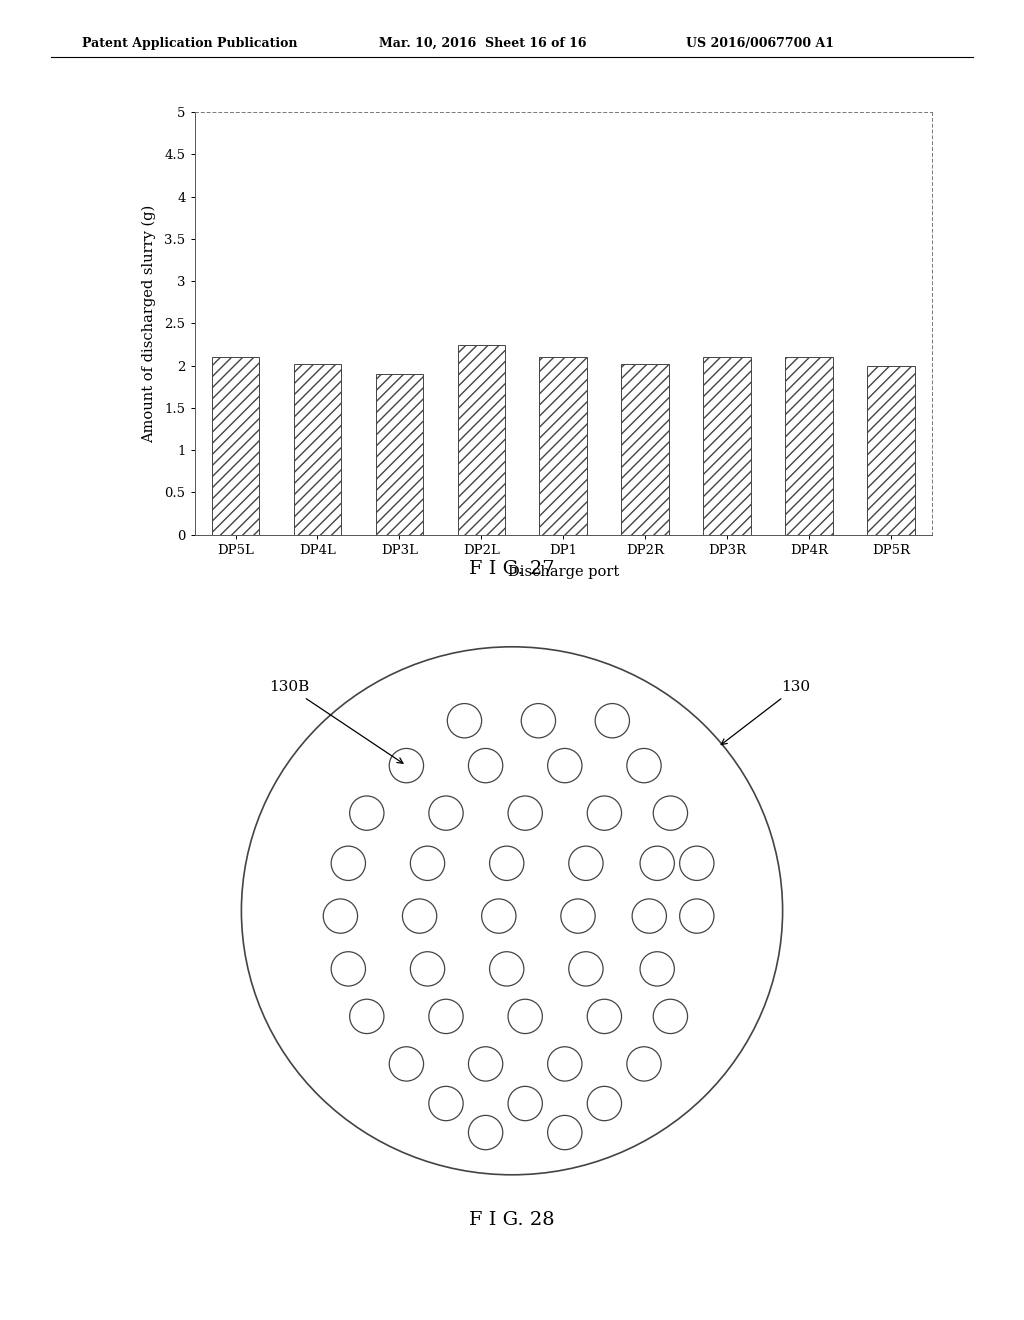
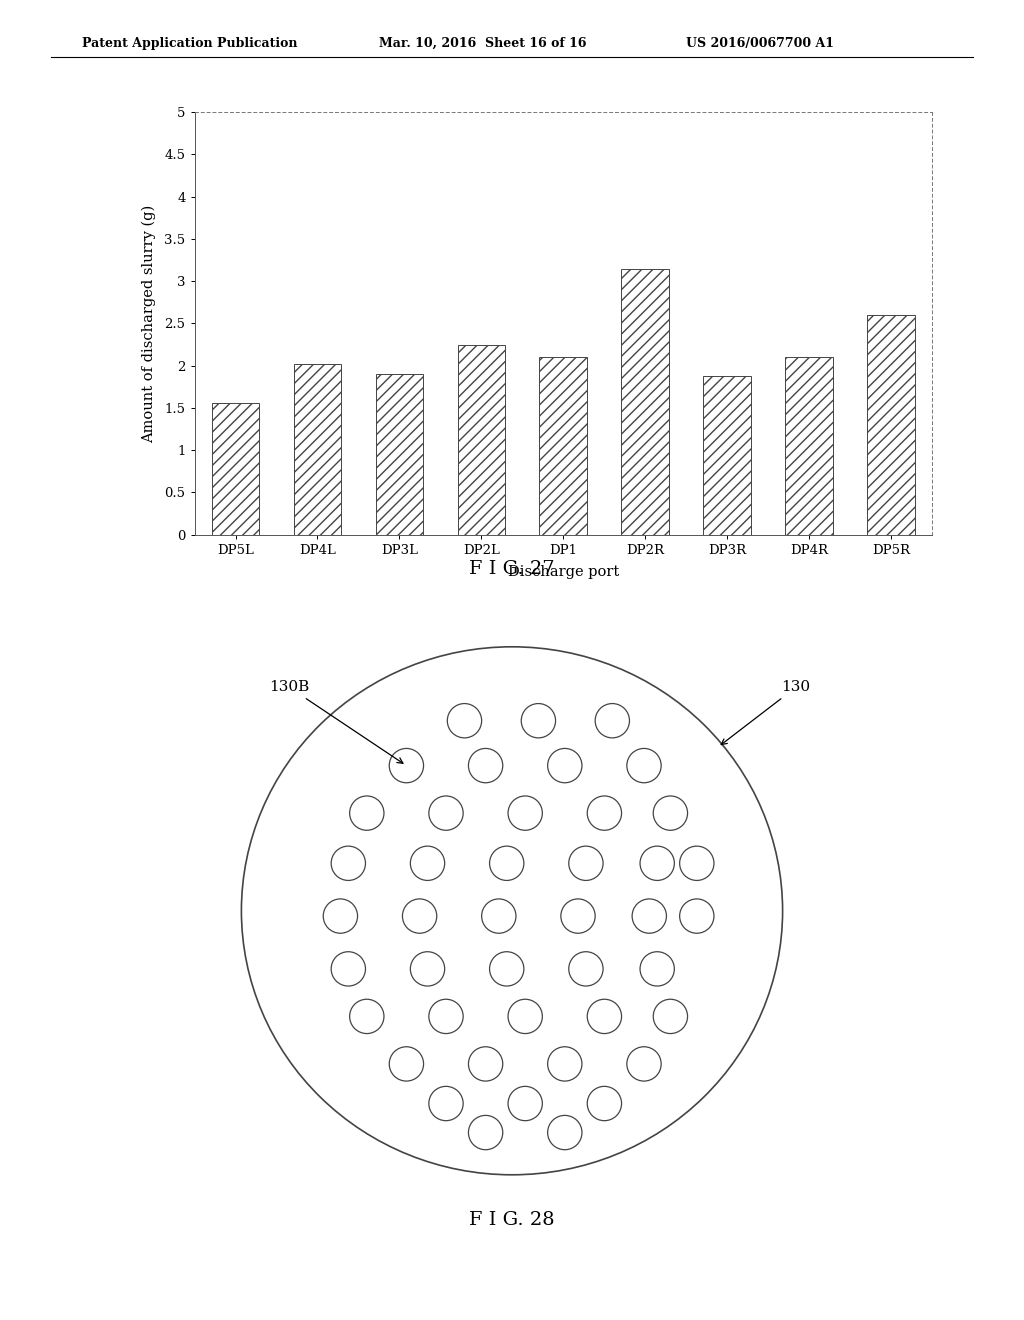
DP5L: 2.10 -> 1.56
DP2R: 2.02 -> 3.14
DP3R: 2.10 -> 1.88
DP5R: 2.00 -> 2.60
